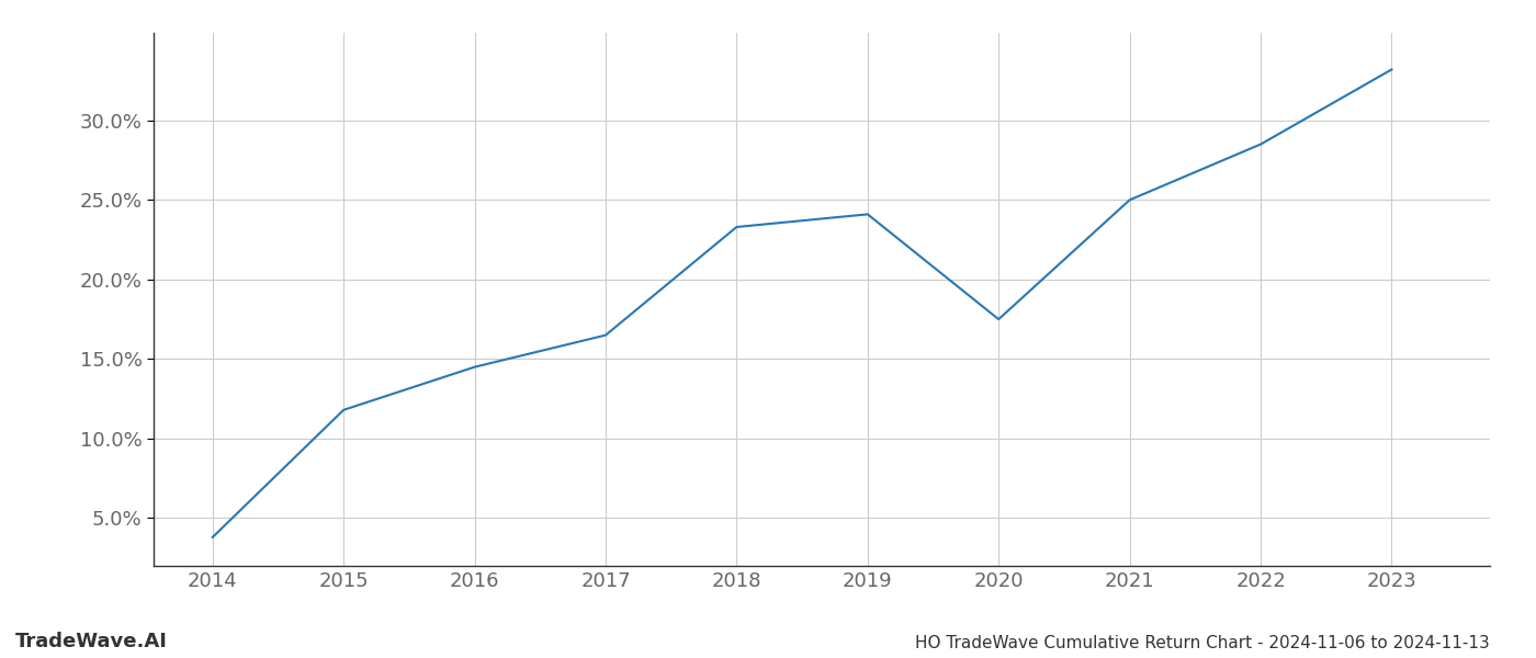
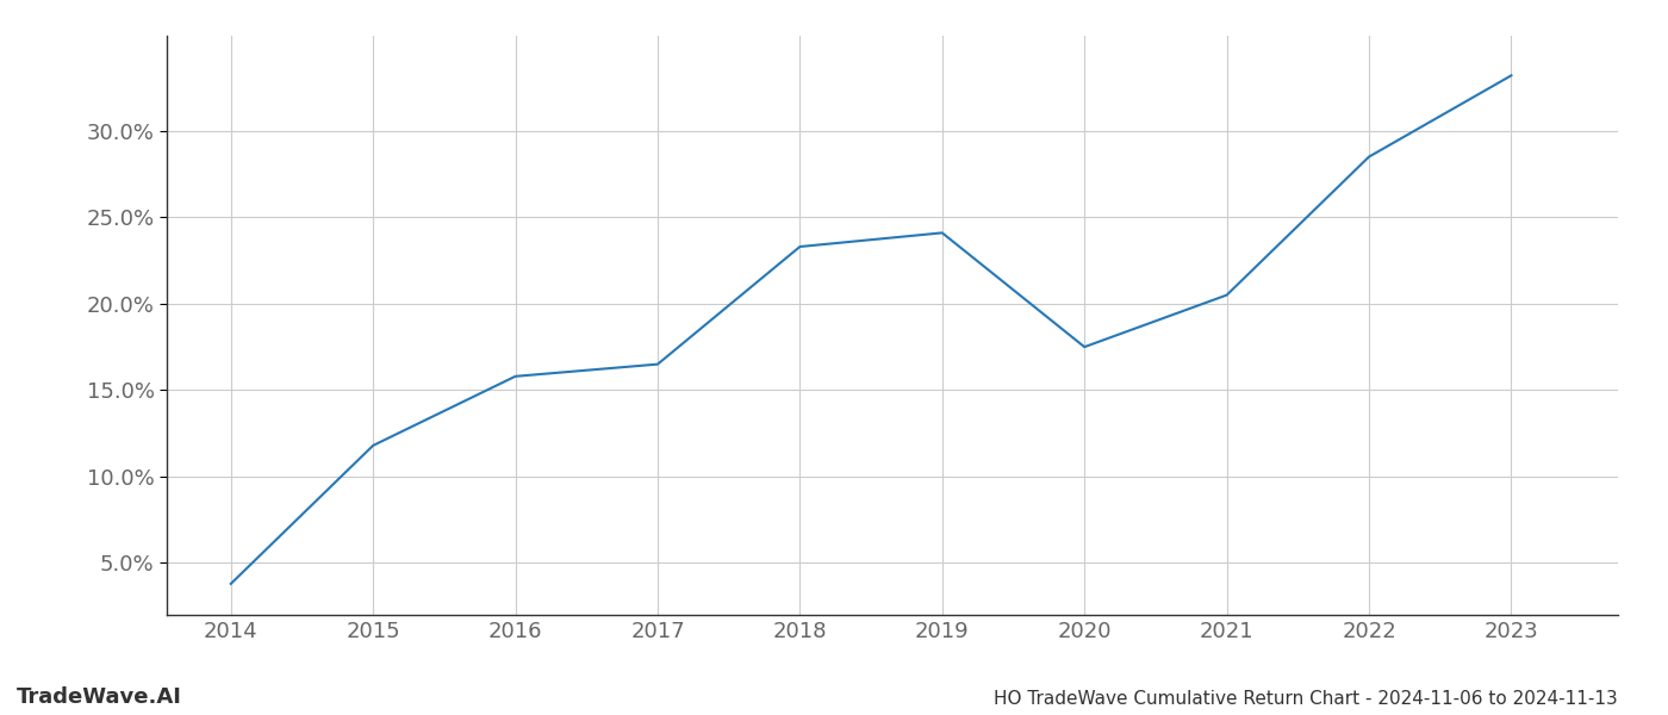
2016: 14.5% -> 15.8%
2021: 25.0% -> 20.5%
